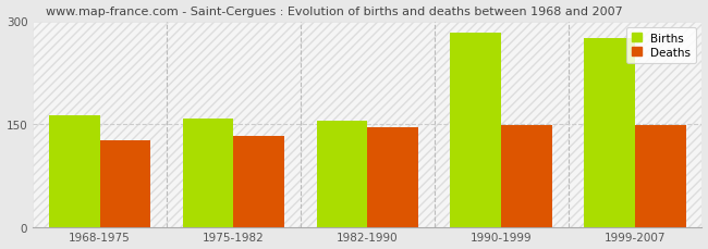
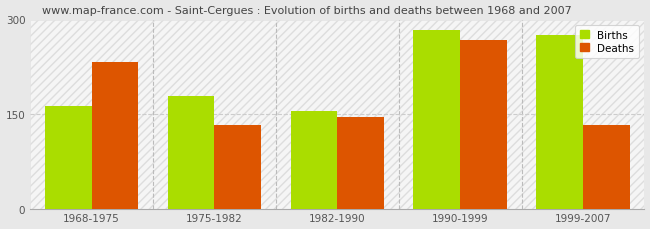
Deaths/1968-1975: 127 -> 232
Births/1975-1982: 158 -> 178
Deaths/1990-1999: 149 -> 268
Deaths/1999-2007: 148 -> 132
